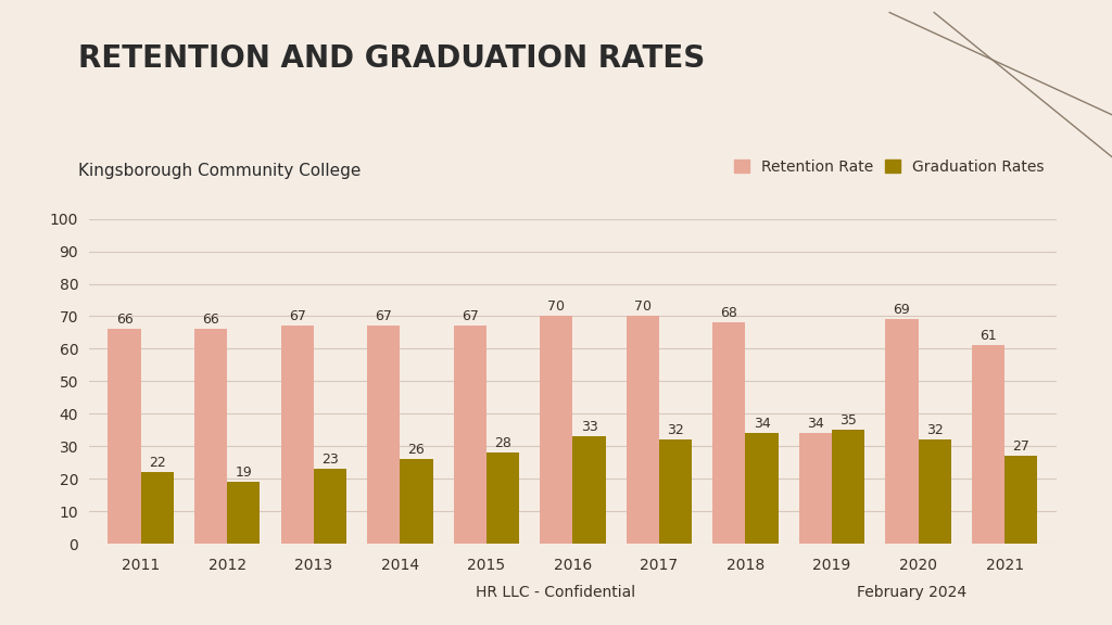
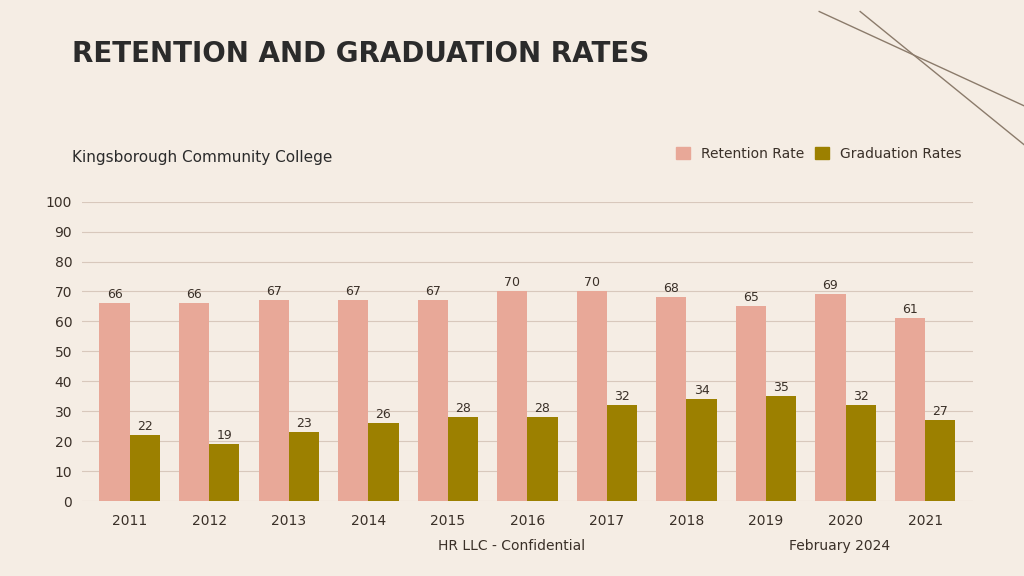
Graduation Rates/2016: 33 -> 28
Retention Rate/2019: 34 -> 65
